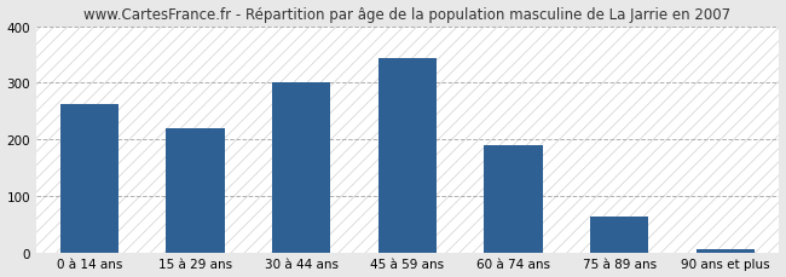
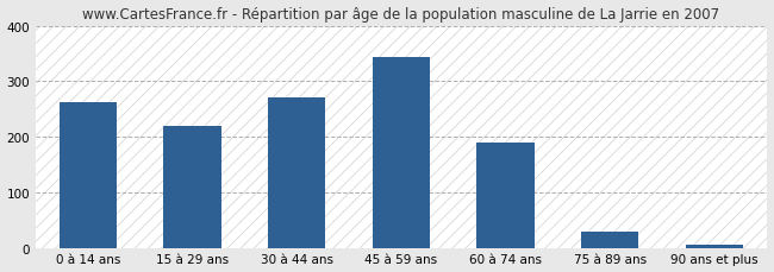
30 à 44 ans: 300 -> 270
75 à 89 ans: 63 -> 30
